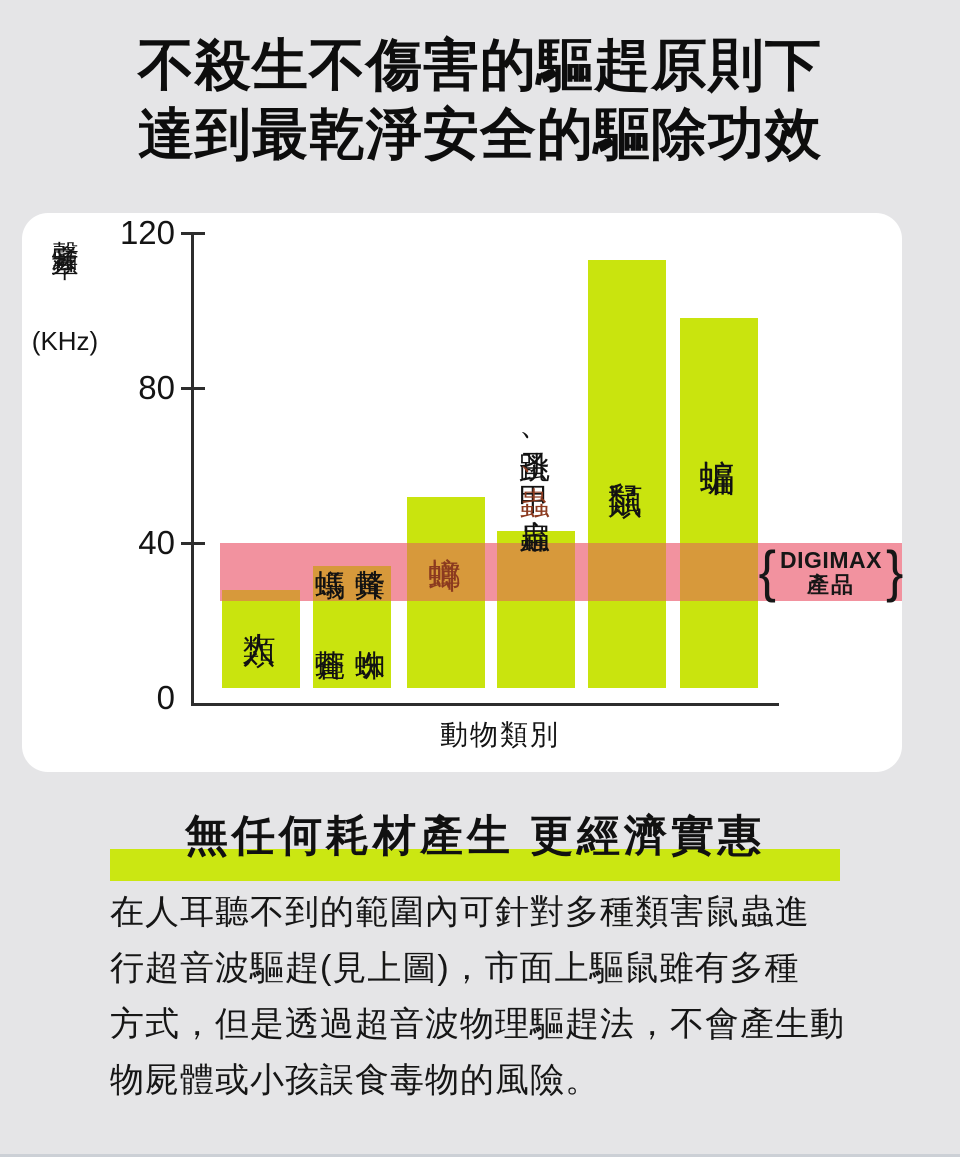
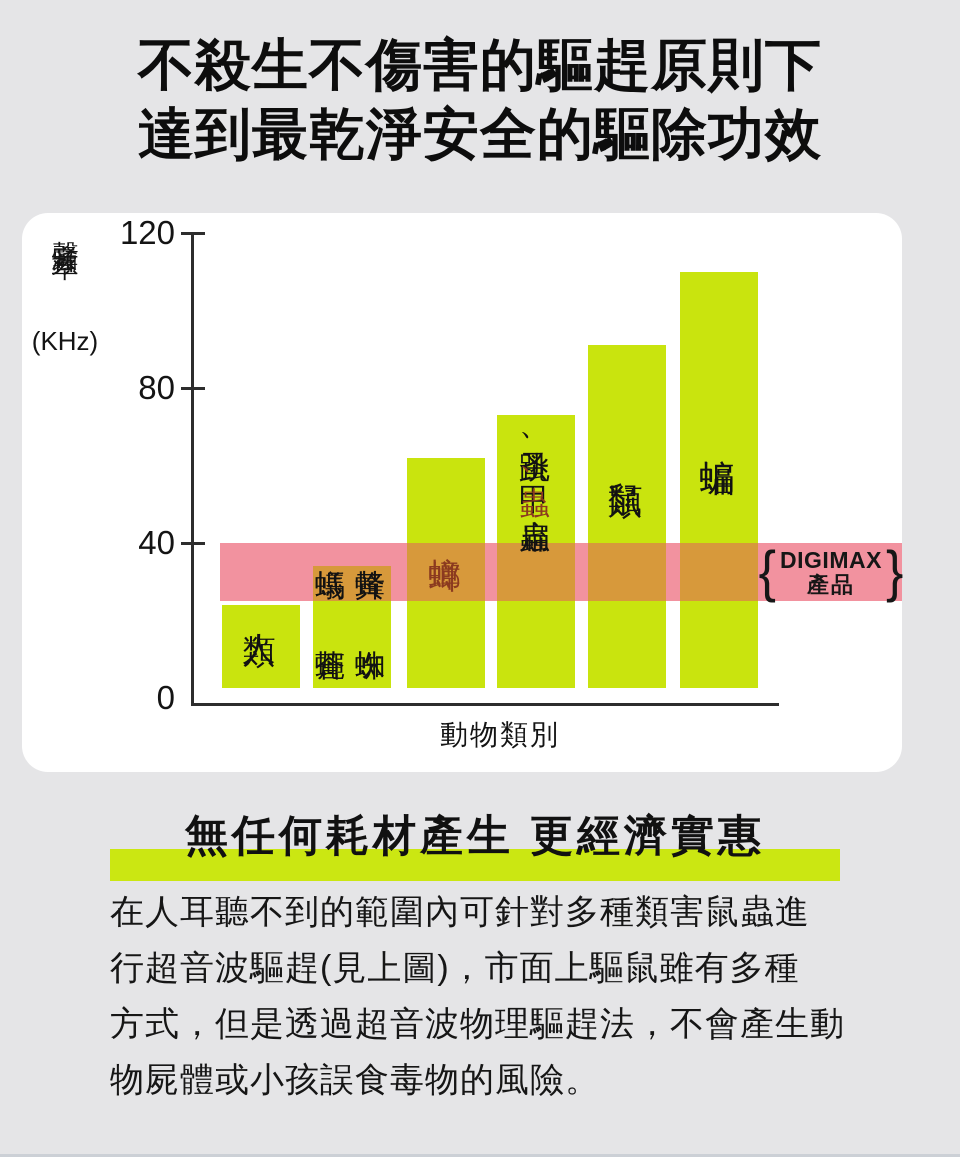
人類: 28 -> 24
蟑螂: 52 -> 62
跳蚤、甲蟲、扁蟲: 43 -> 73
鼠類: 113 -> 91
蝙蝠: 98 -> 110
